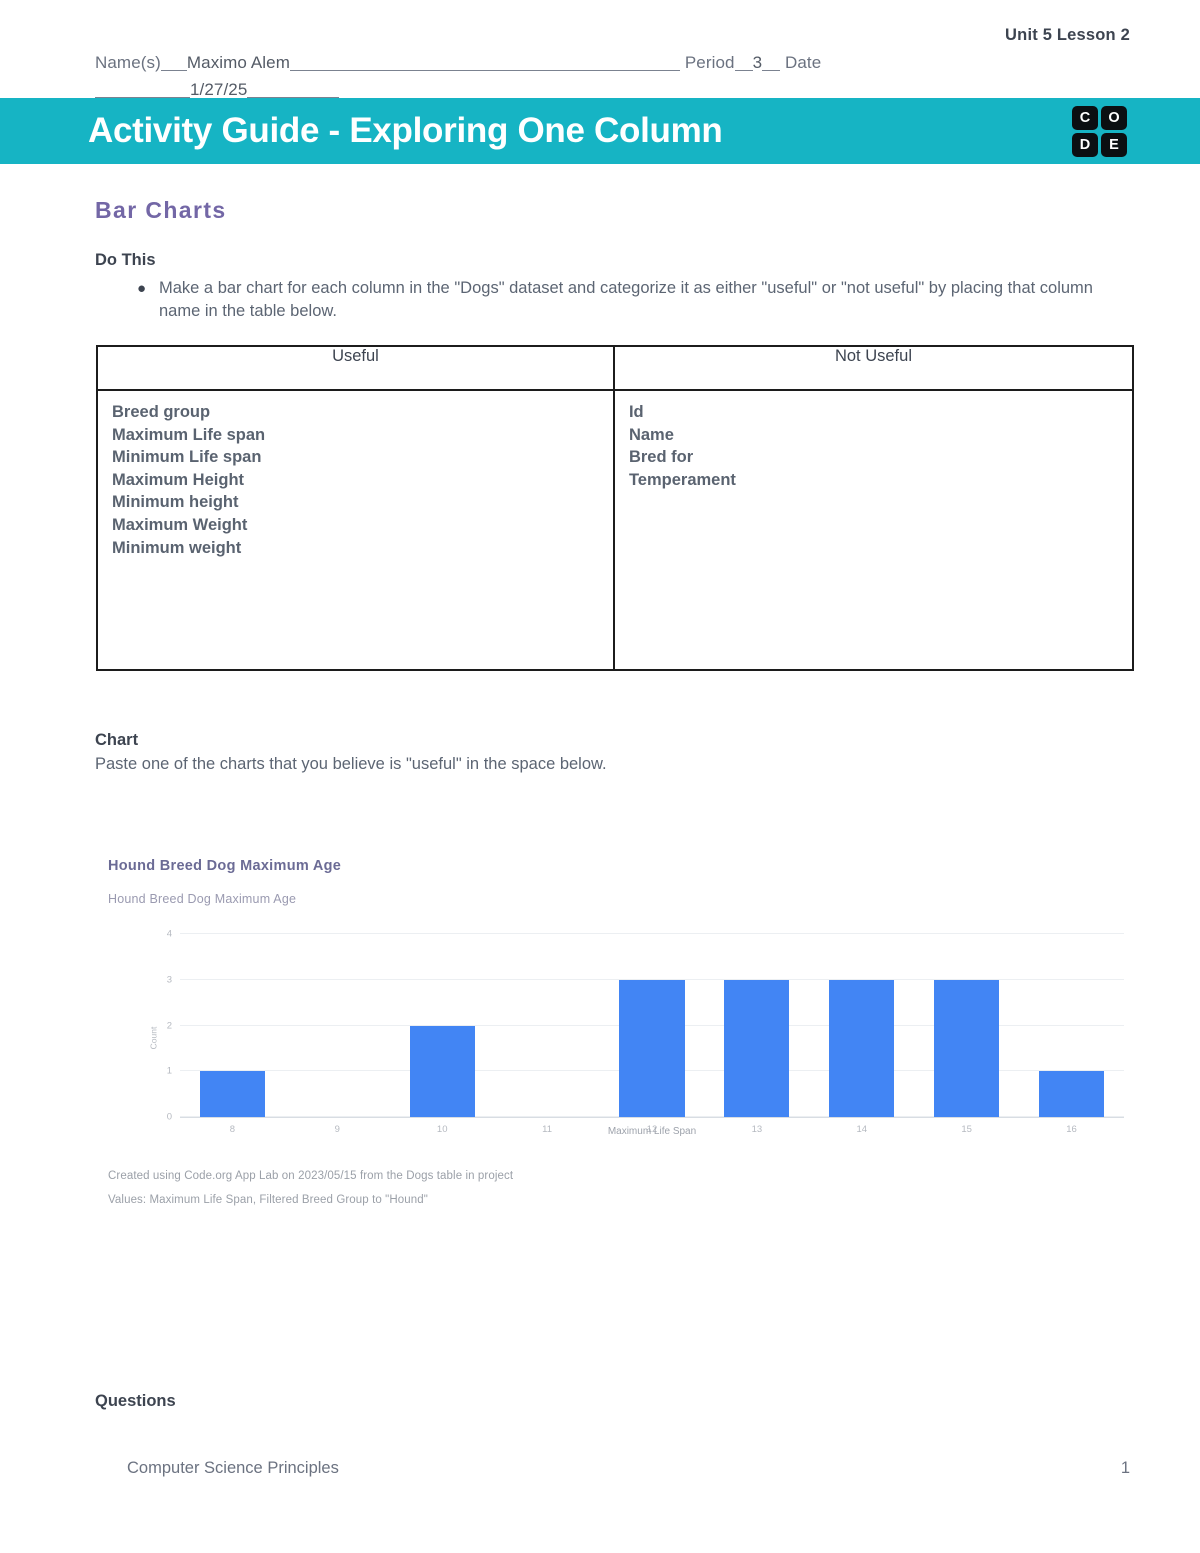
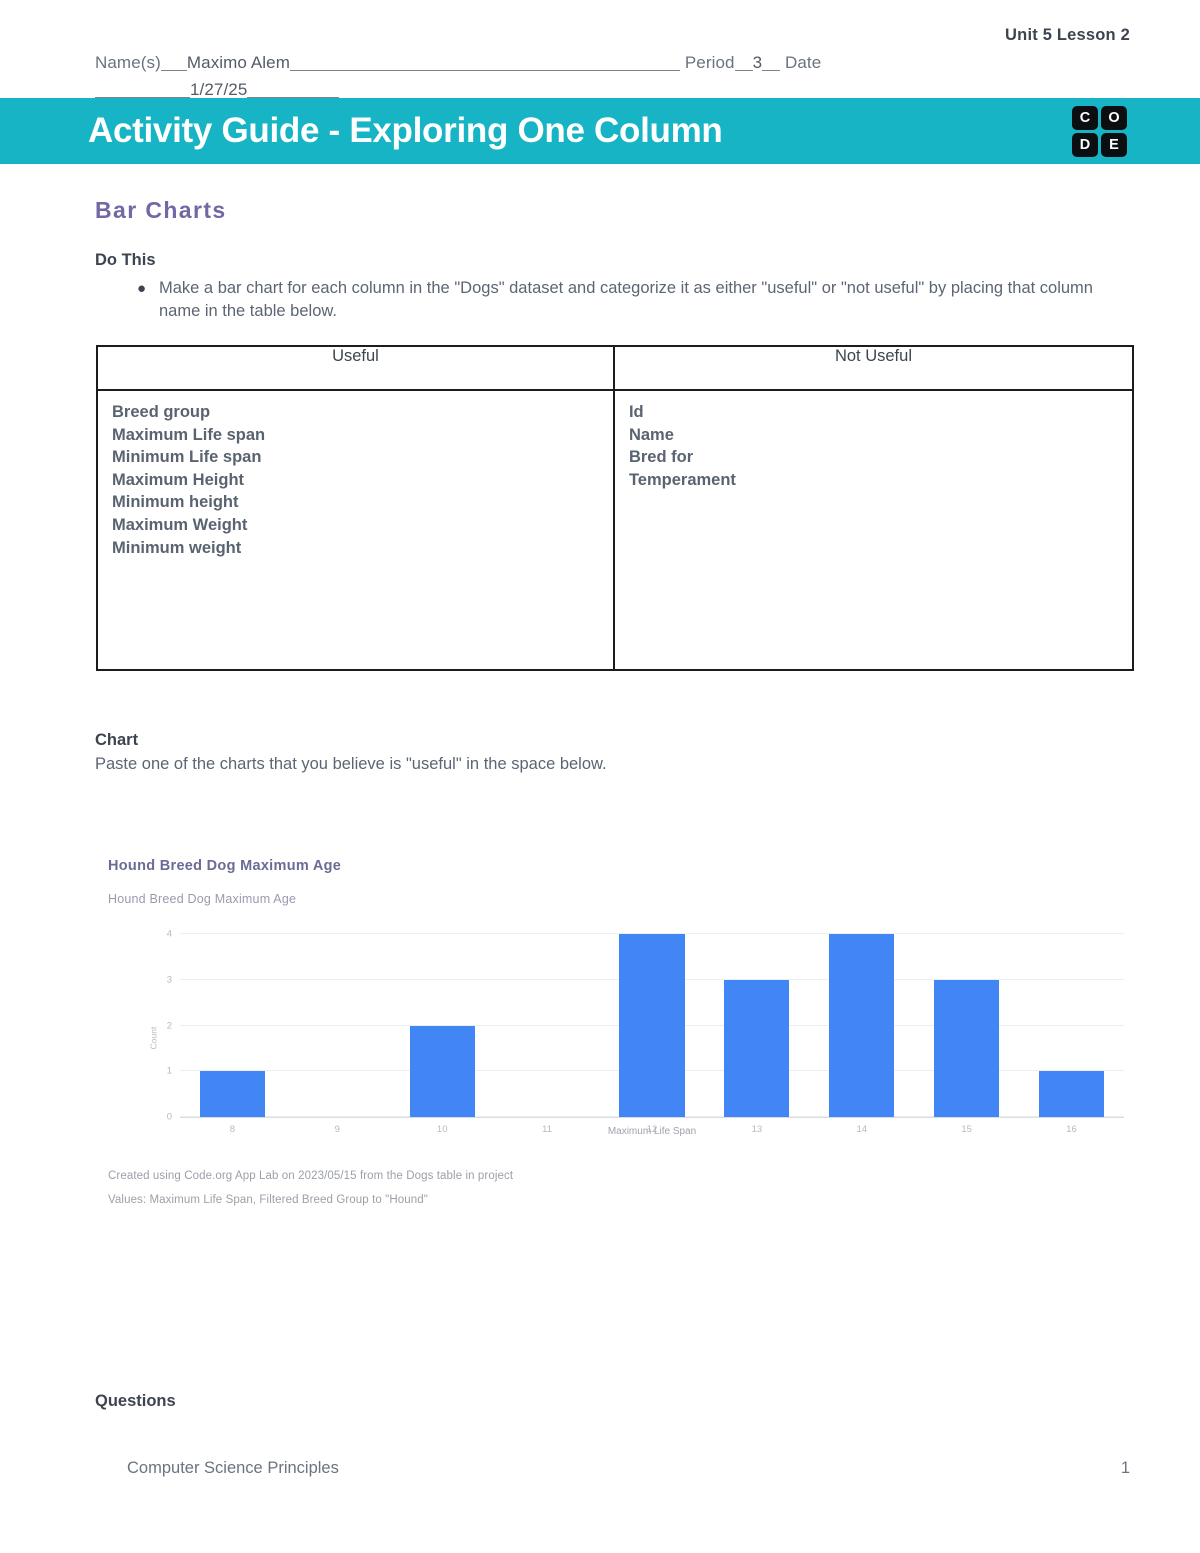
12: 3 -> 4
14: 3 -> 4
